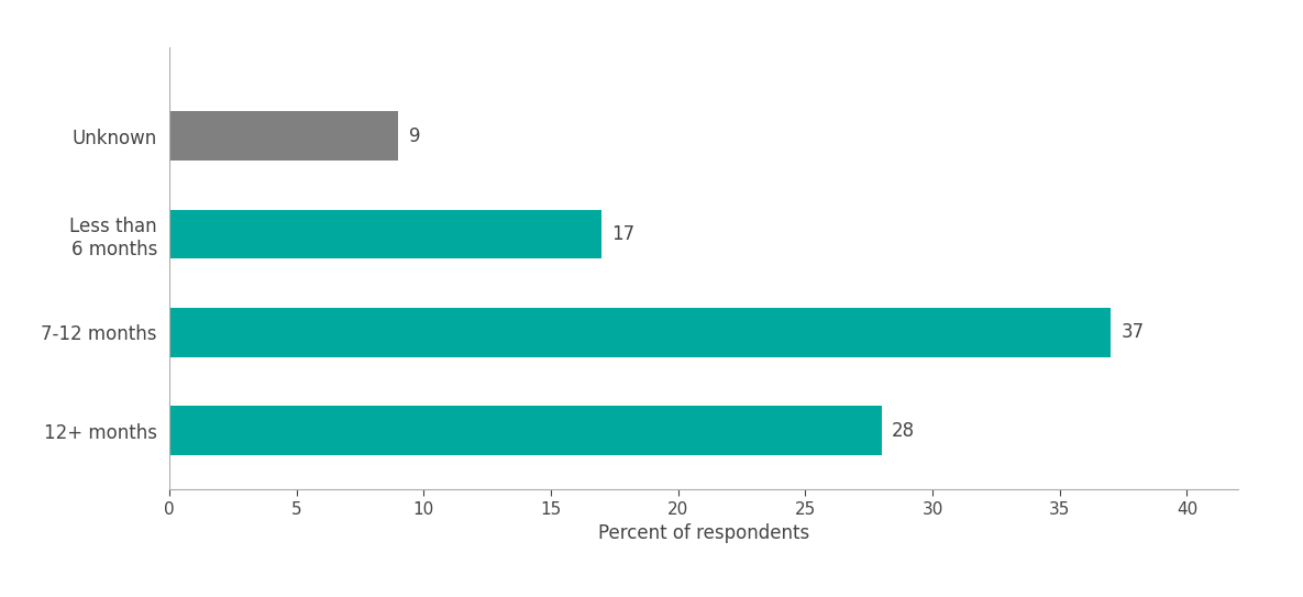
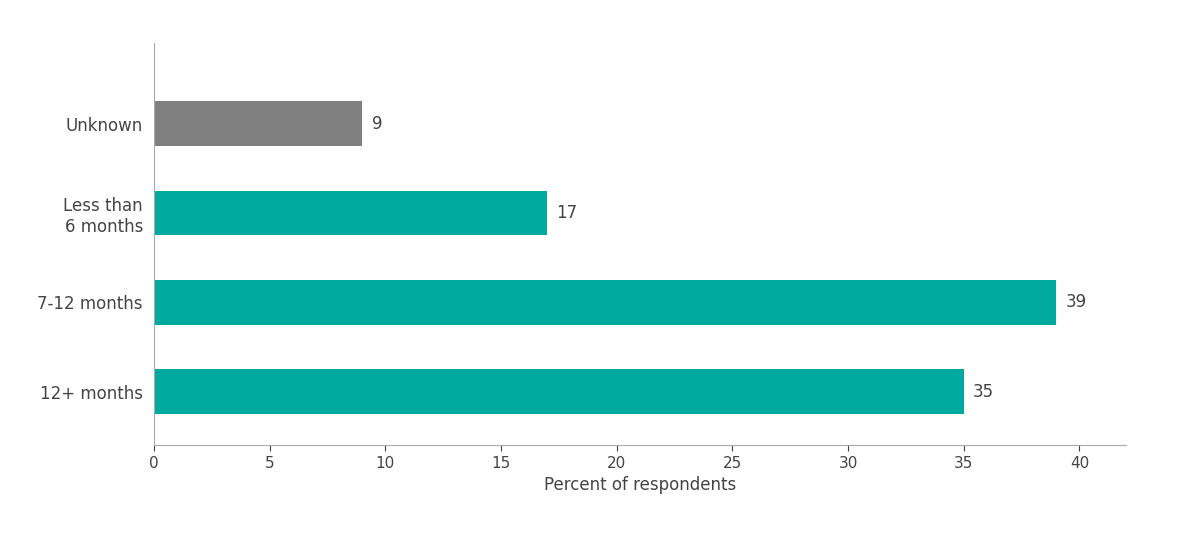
7-12 months: 37 -> 39
12+ months: 28 -> 35
